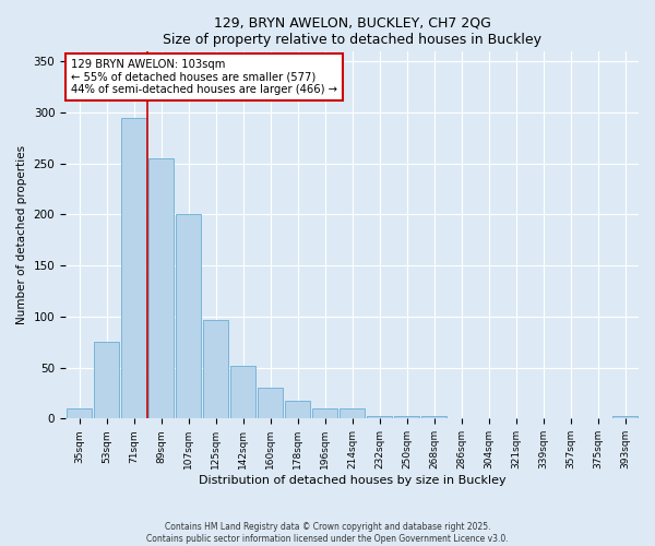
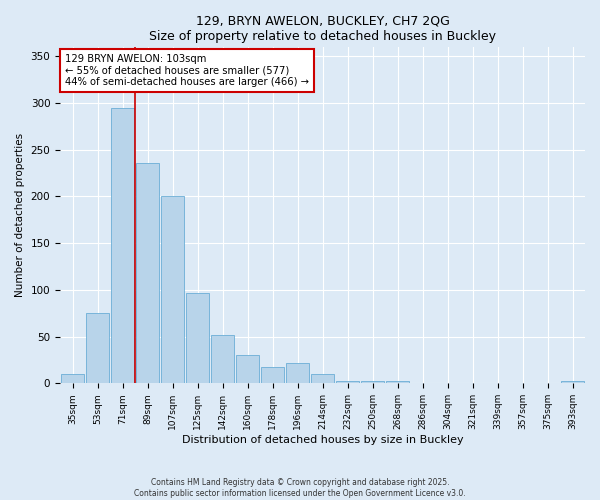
89sqm: 255 -> 236
196sqm: 10 -> 22
